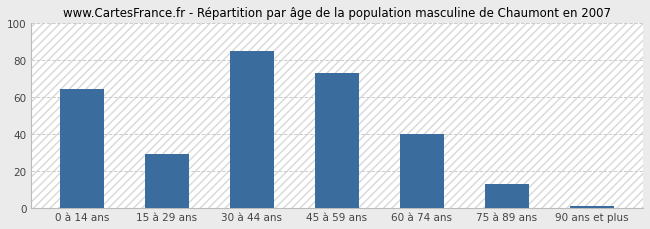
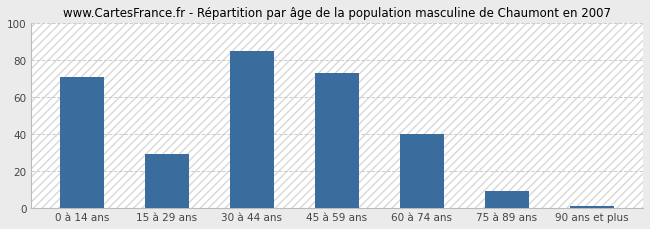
0 à 14 ans: 64 -> 71
75 à 89 ans: 13 -> 9
